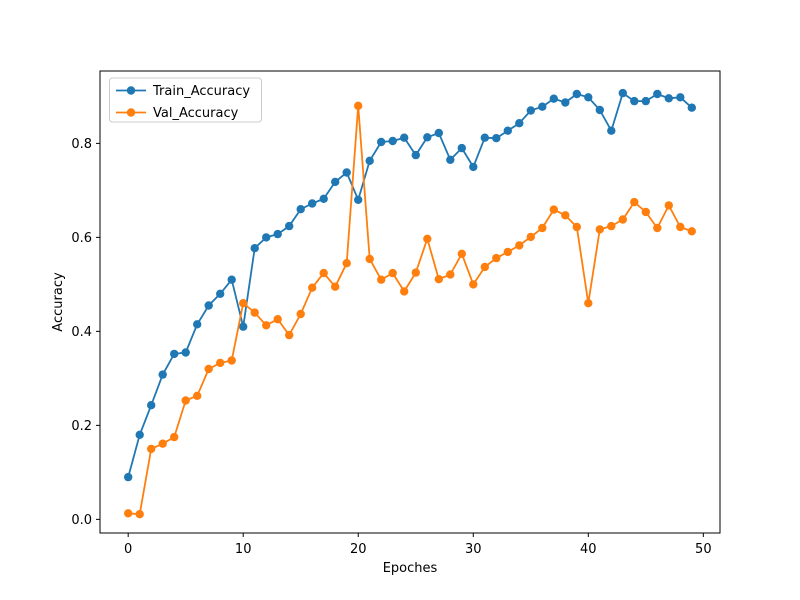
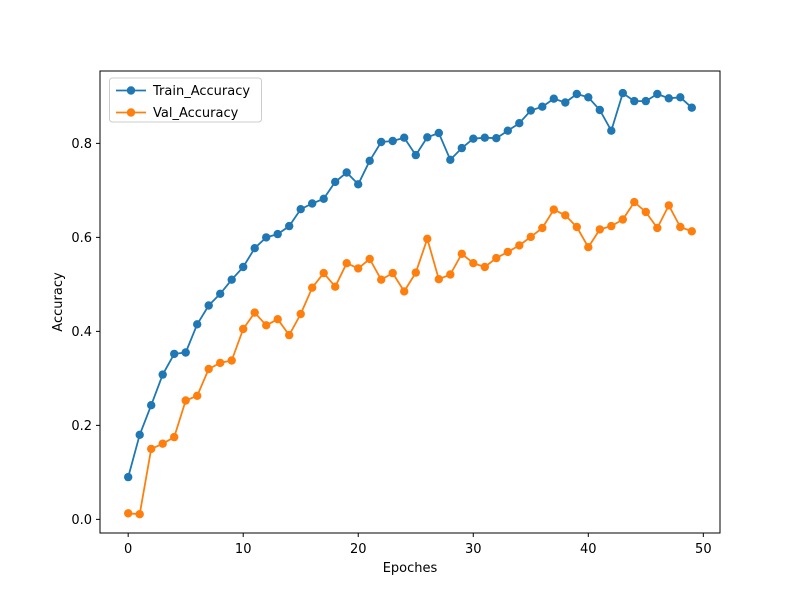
Train_Accuracy/10: 0.41 -> 0.54
Val_Accuracy/10: 0.46 -> 0.41
Train_Accuracy/20: 0.68 -> 0.71
Val_Accuracy/20: 0.88 -> 0.53
Train_Accuracy/30: 0.75 -> 0.81
Val_Accuracy/30: 0.50 -> 0.55
Val_Accuracy/40: 0.46 -> 0.58
